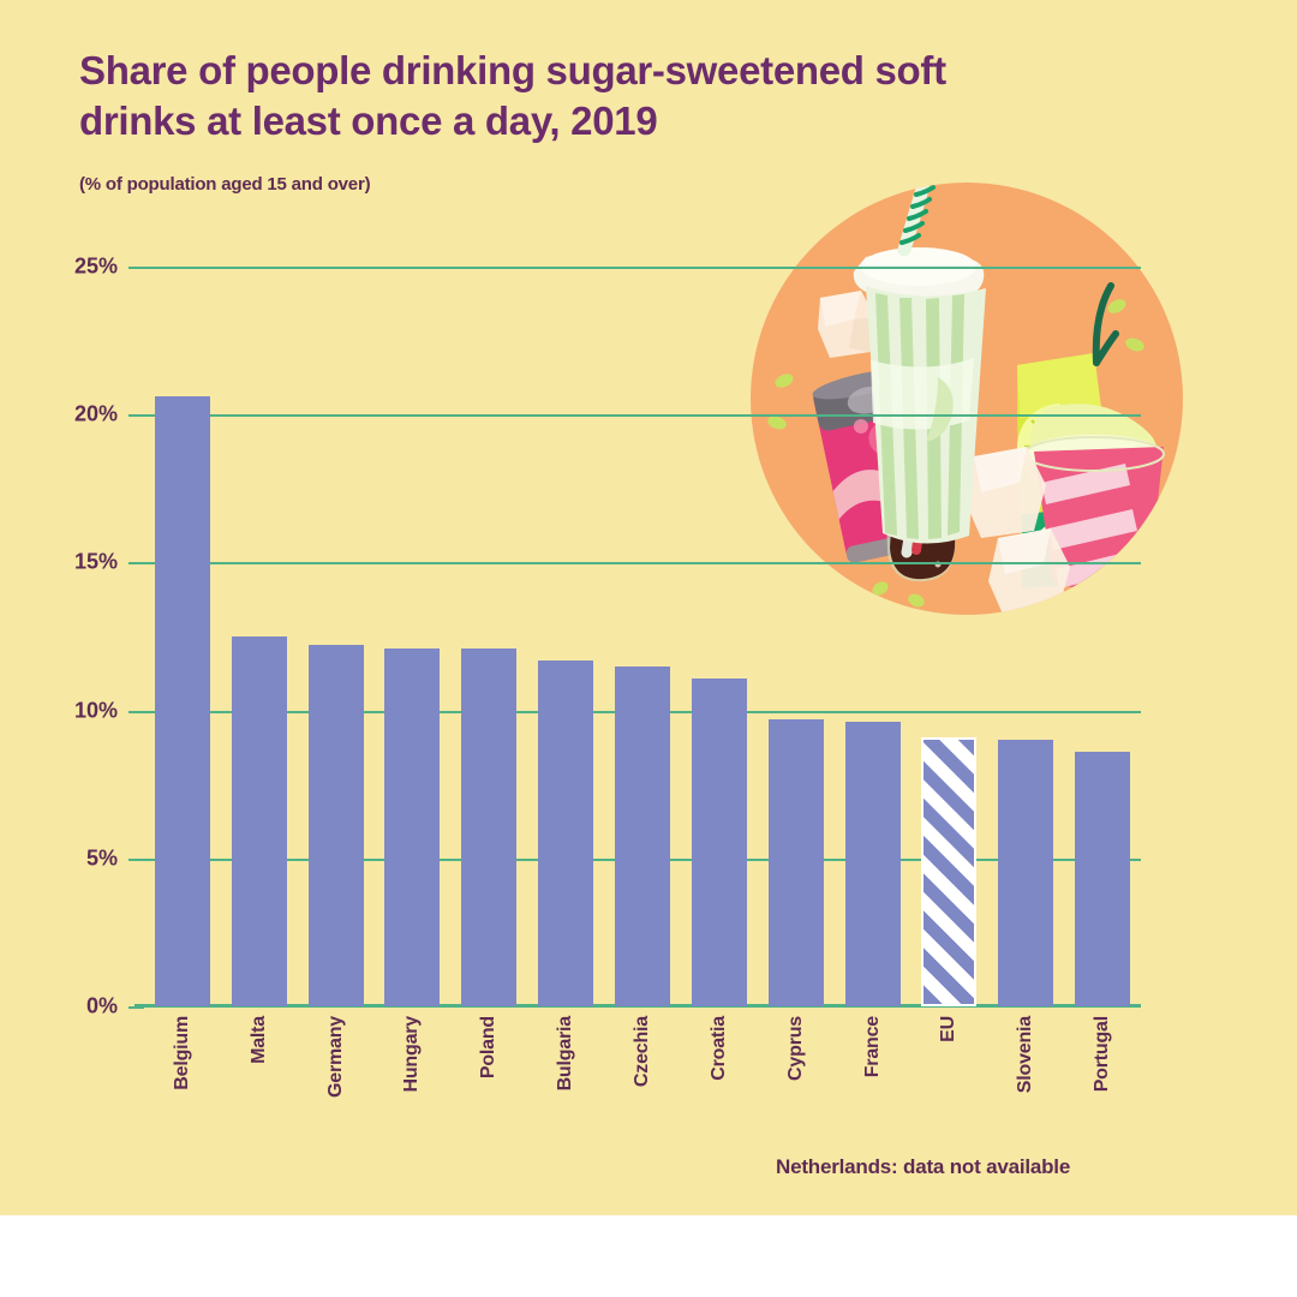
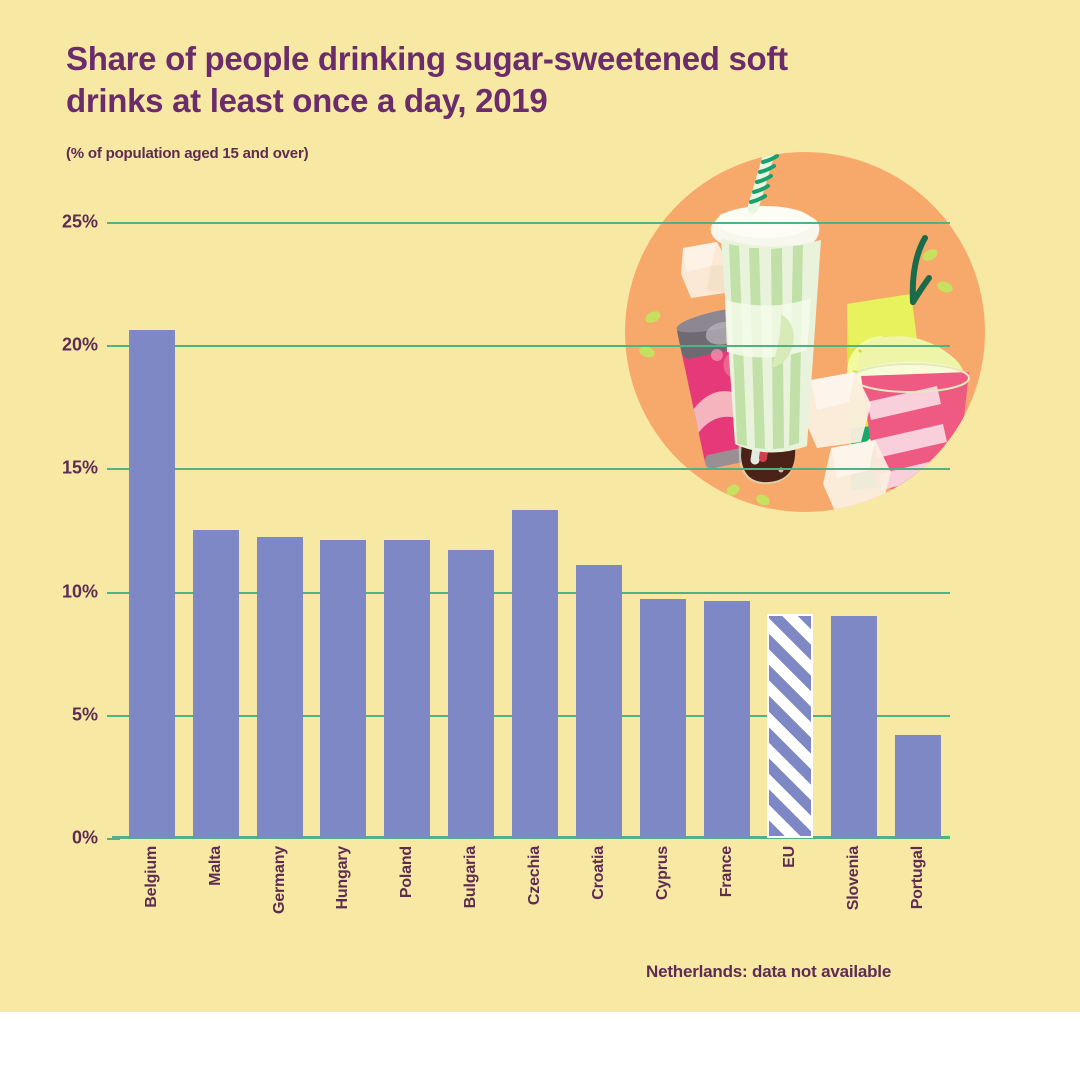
Czechia: 11.5% -> 13.3%
Portugal: 8.6% -> 4.2%
